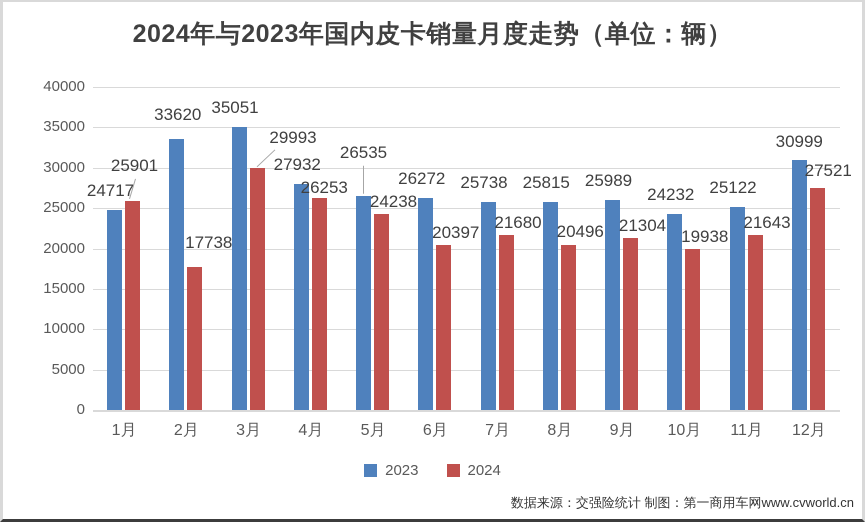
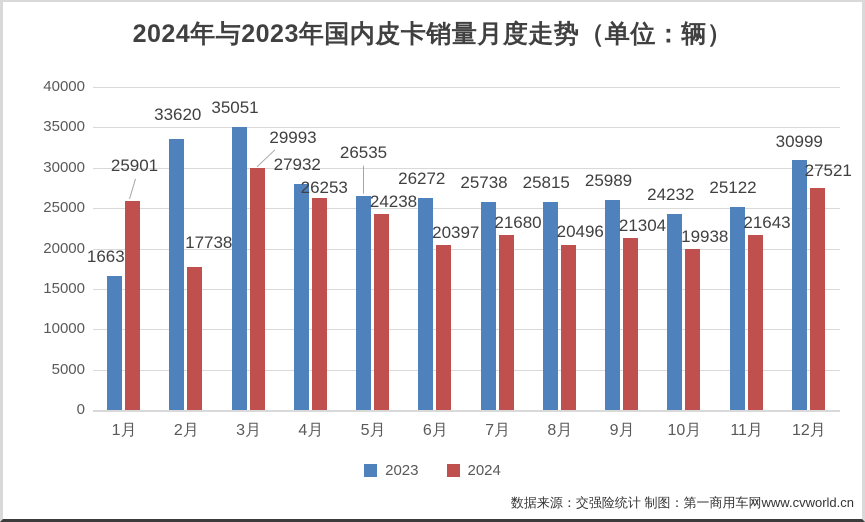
2023/1月: 24717 -> 16634
